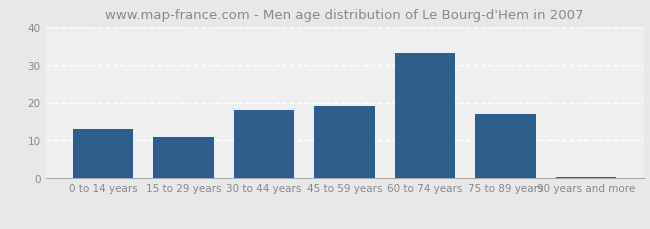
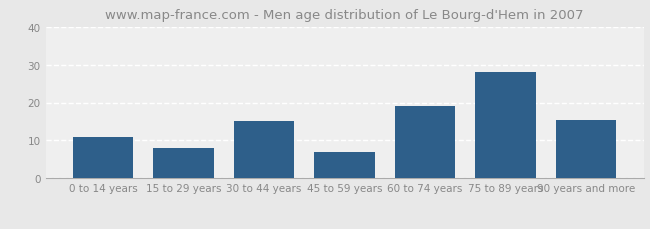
0 to 14 years: 13.0 -> 11.0
15 to 29 years: 11.0 -> 8.0
30 to 44 years: 18.0 -> 15.0
45 to 59 years: 19.0 -> 7.0
60 to 74 years: 33.0 -> 19.0
75 to 89 years: 17.0 -> 28.0
90 years and more: 0.5 -> 15.5
